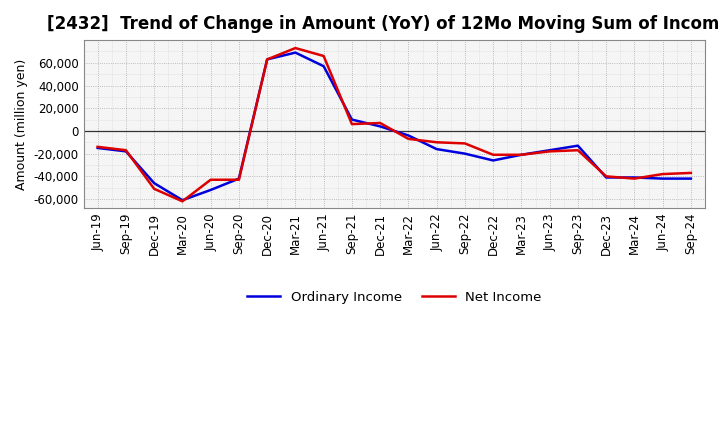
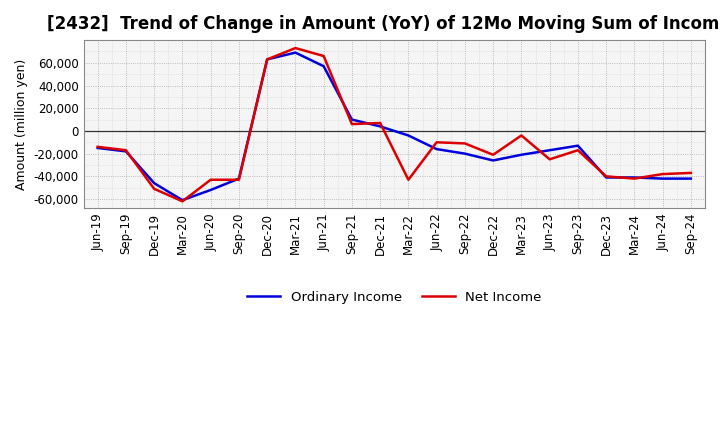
Net Income/Mar-22: -7,000 -> -43,000
Net Income/Mar-23: -21,000 -> -4,000
Net Income/Jun-23: -18,000 -> -25,000
